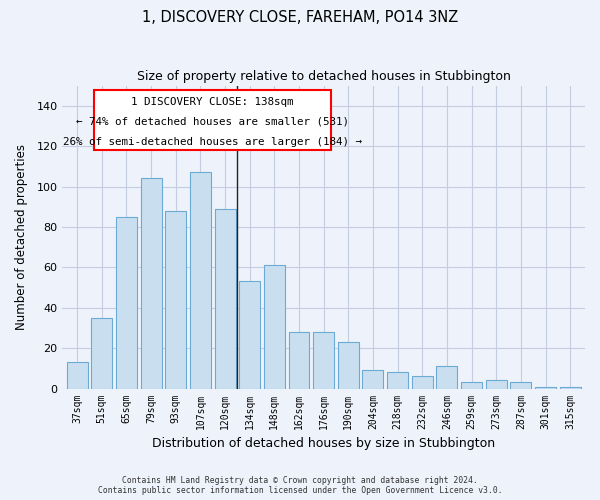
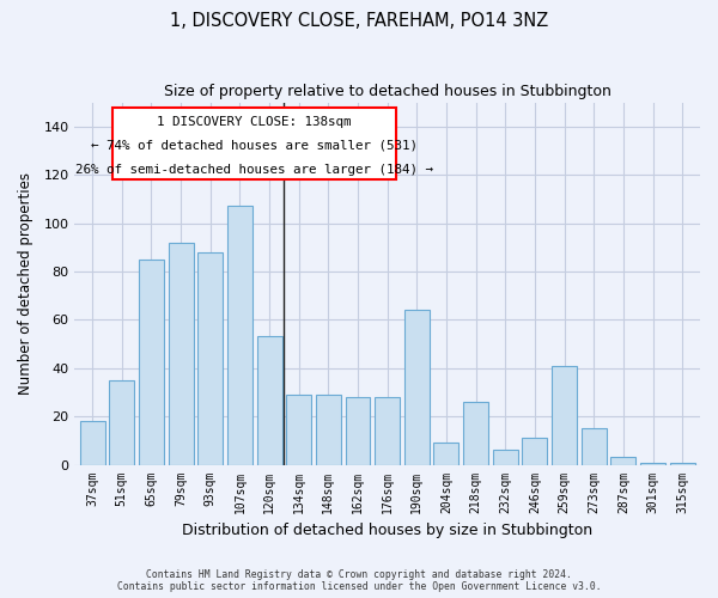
37sqm: 13 -> 18
79sqm: 104 -> 92
120sqm: 89 -> 53
134sqm: 53 -> 29
148sqm: 61 -> 29
190sqm: 23 -> 64
218sqm: 8 -> 26
259sqm: 3 -> 41
273sqm: 4 -> 15
